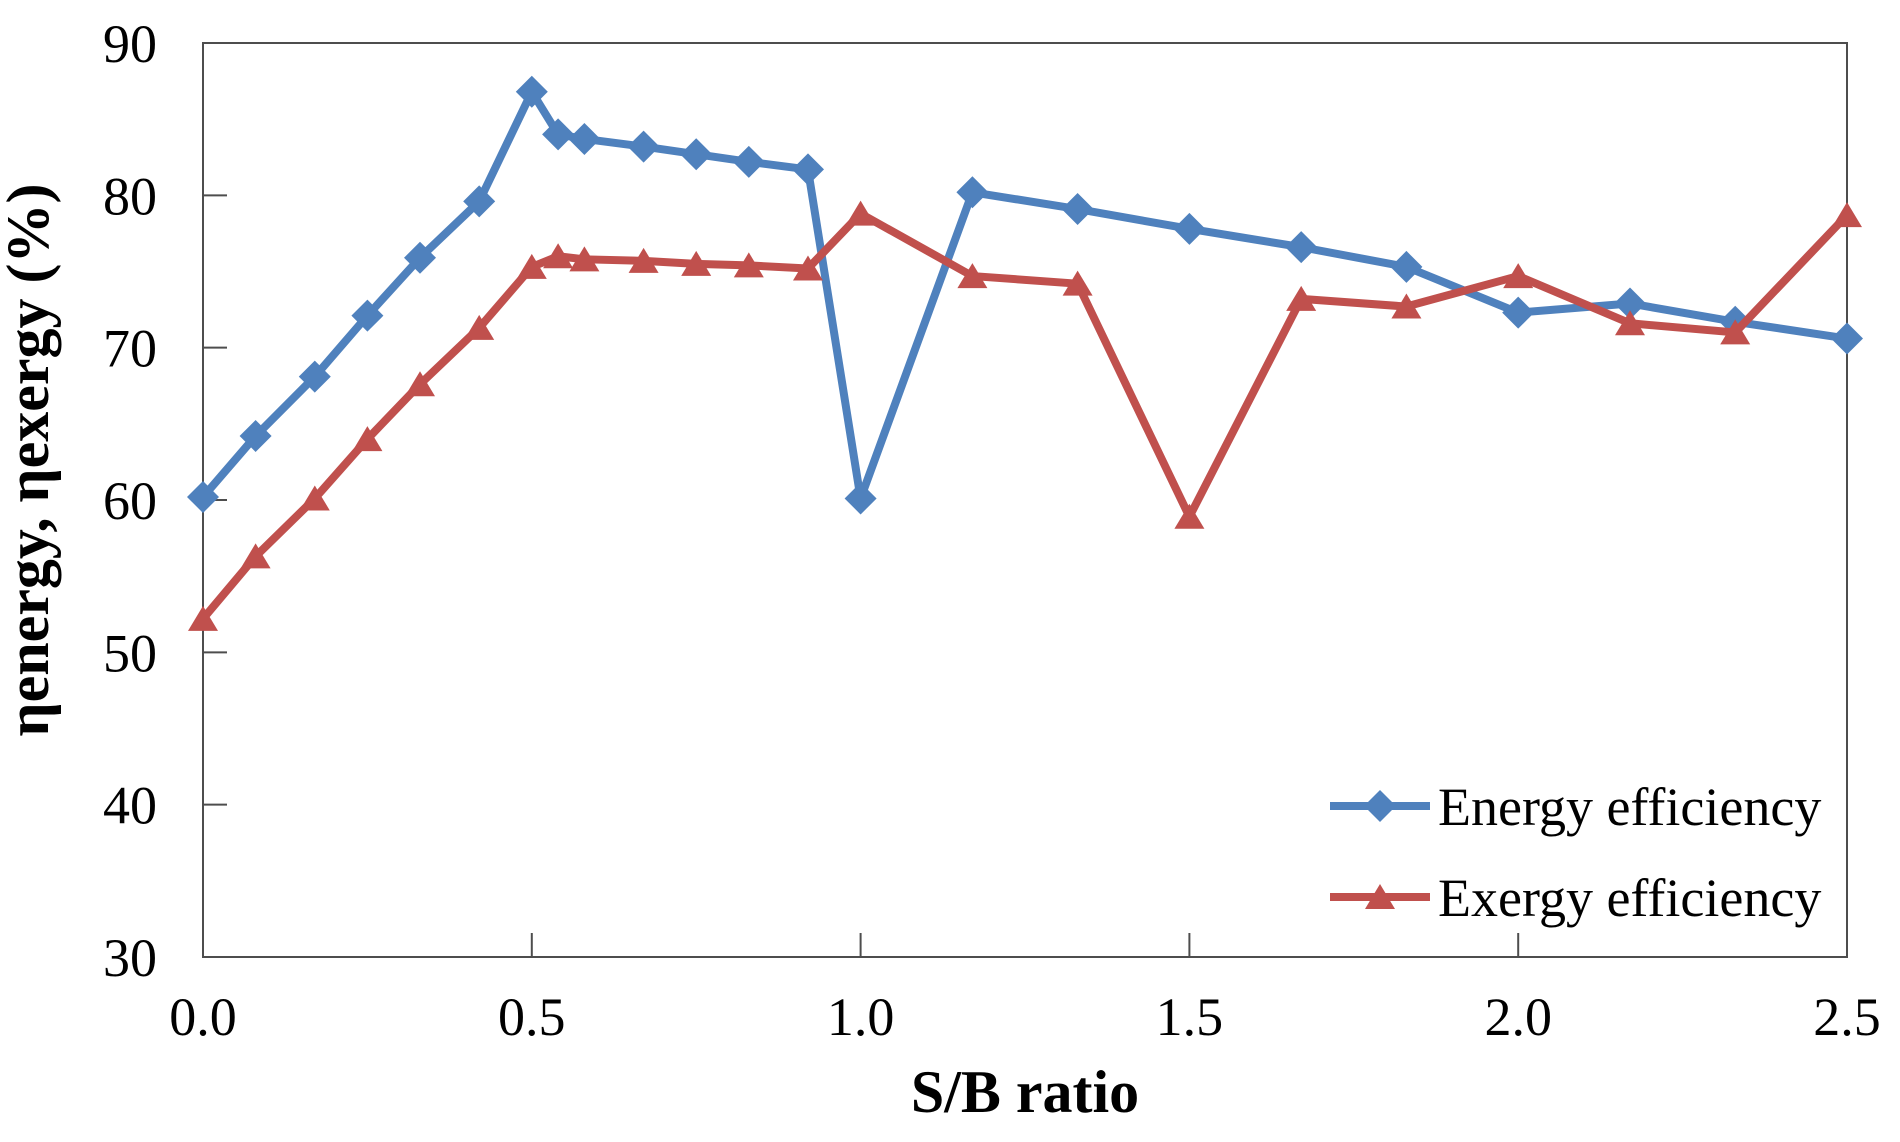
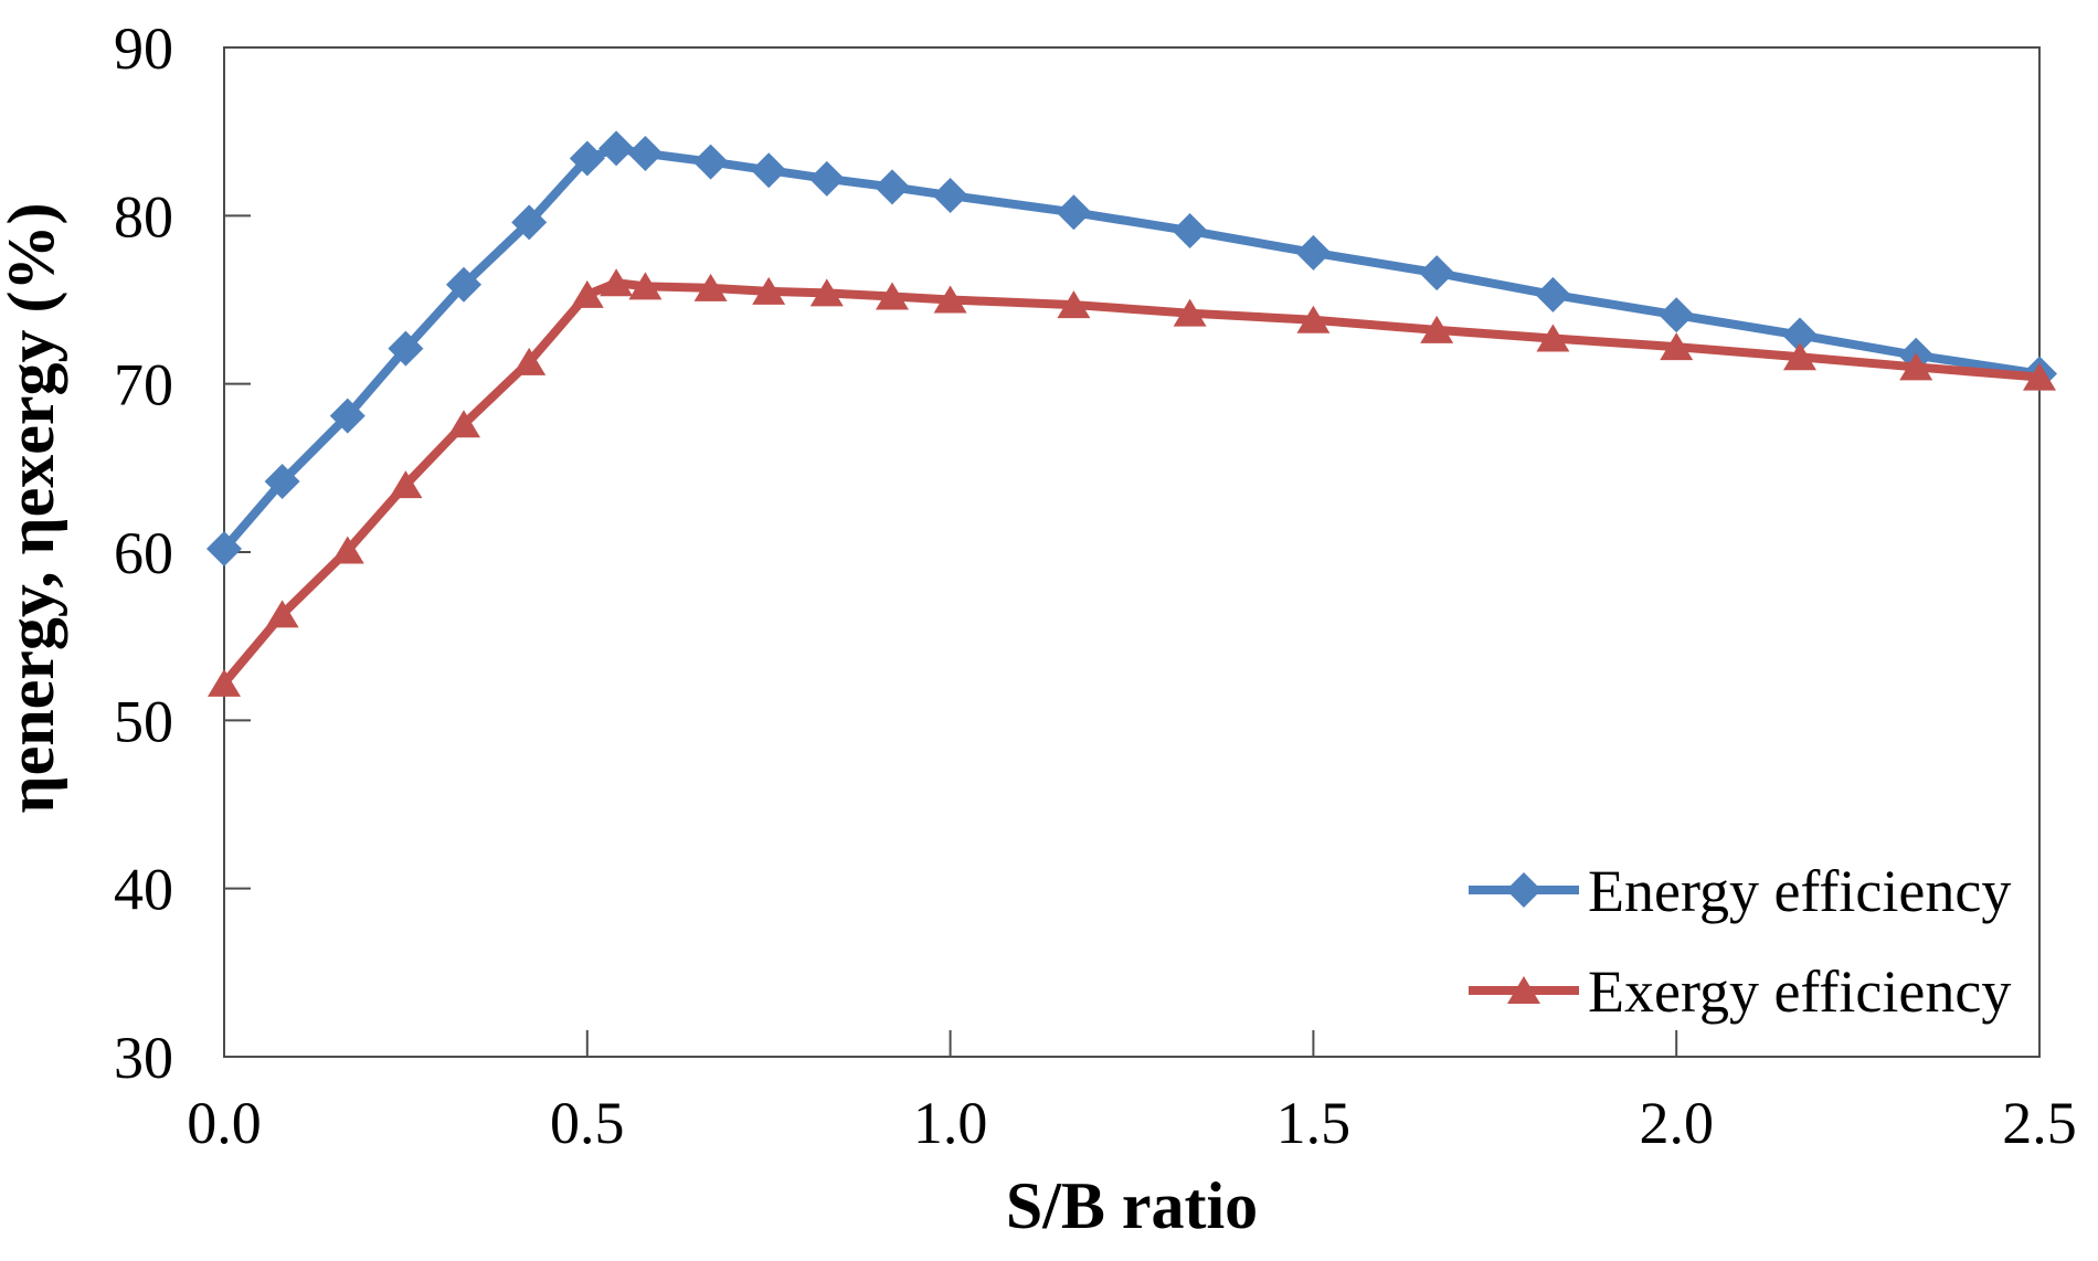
Energy efficiency/0.5: 86.8 -> 83.4
Energy efficiency/1.0: 60.1 -> 81.2
Exergy efficiency/1.0: 78.8 -> 75.0
Exergy efficiency/1.5: 58.9 -> 73.8
Energy efficiency/2.0: 72.3 -> 74.1
Exergy efficiency/2.0: 74.7 -> 72.2
Exergy efficiency/2.5: 78.7 -> 70.4
